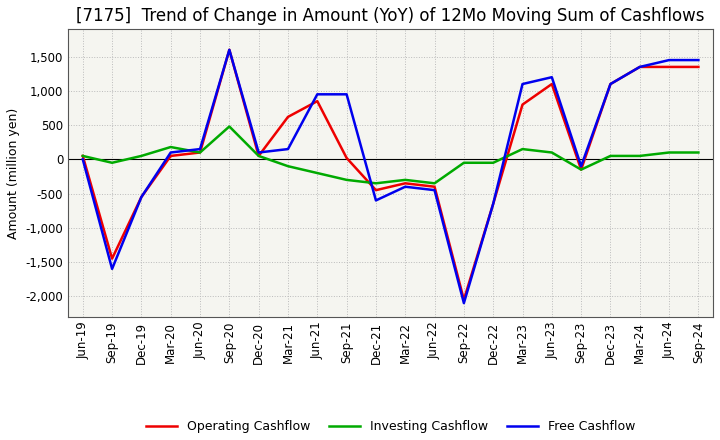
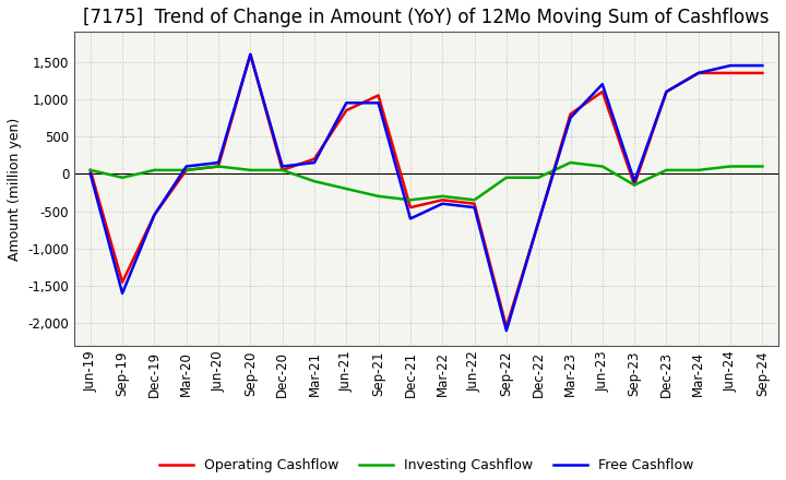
Investing Cashflow/Mar-20: 180 -> 50
Investing Cashflow/Sep-20: 480 -> 50
Operating Cashflow/Mar-21: 620 -> 200
Operating Cashflow/Sep-21: 20 -> 1,050
Free Cashflow/Mar-23: 1,100 -> 750
